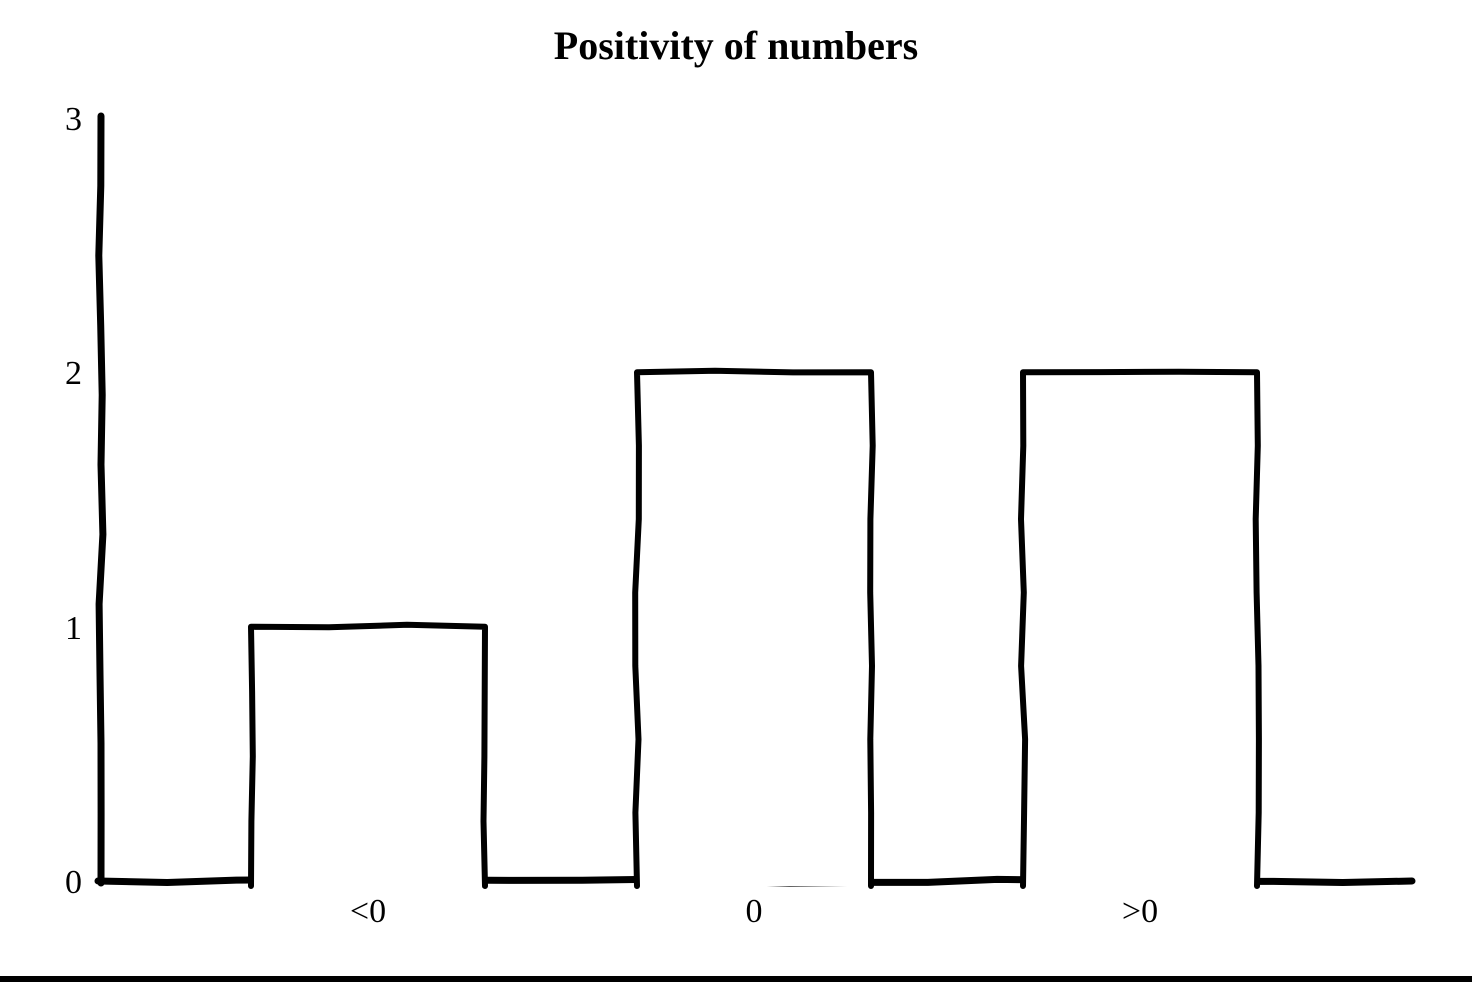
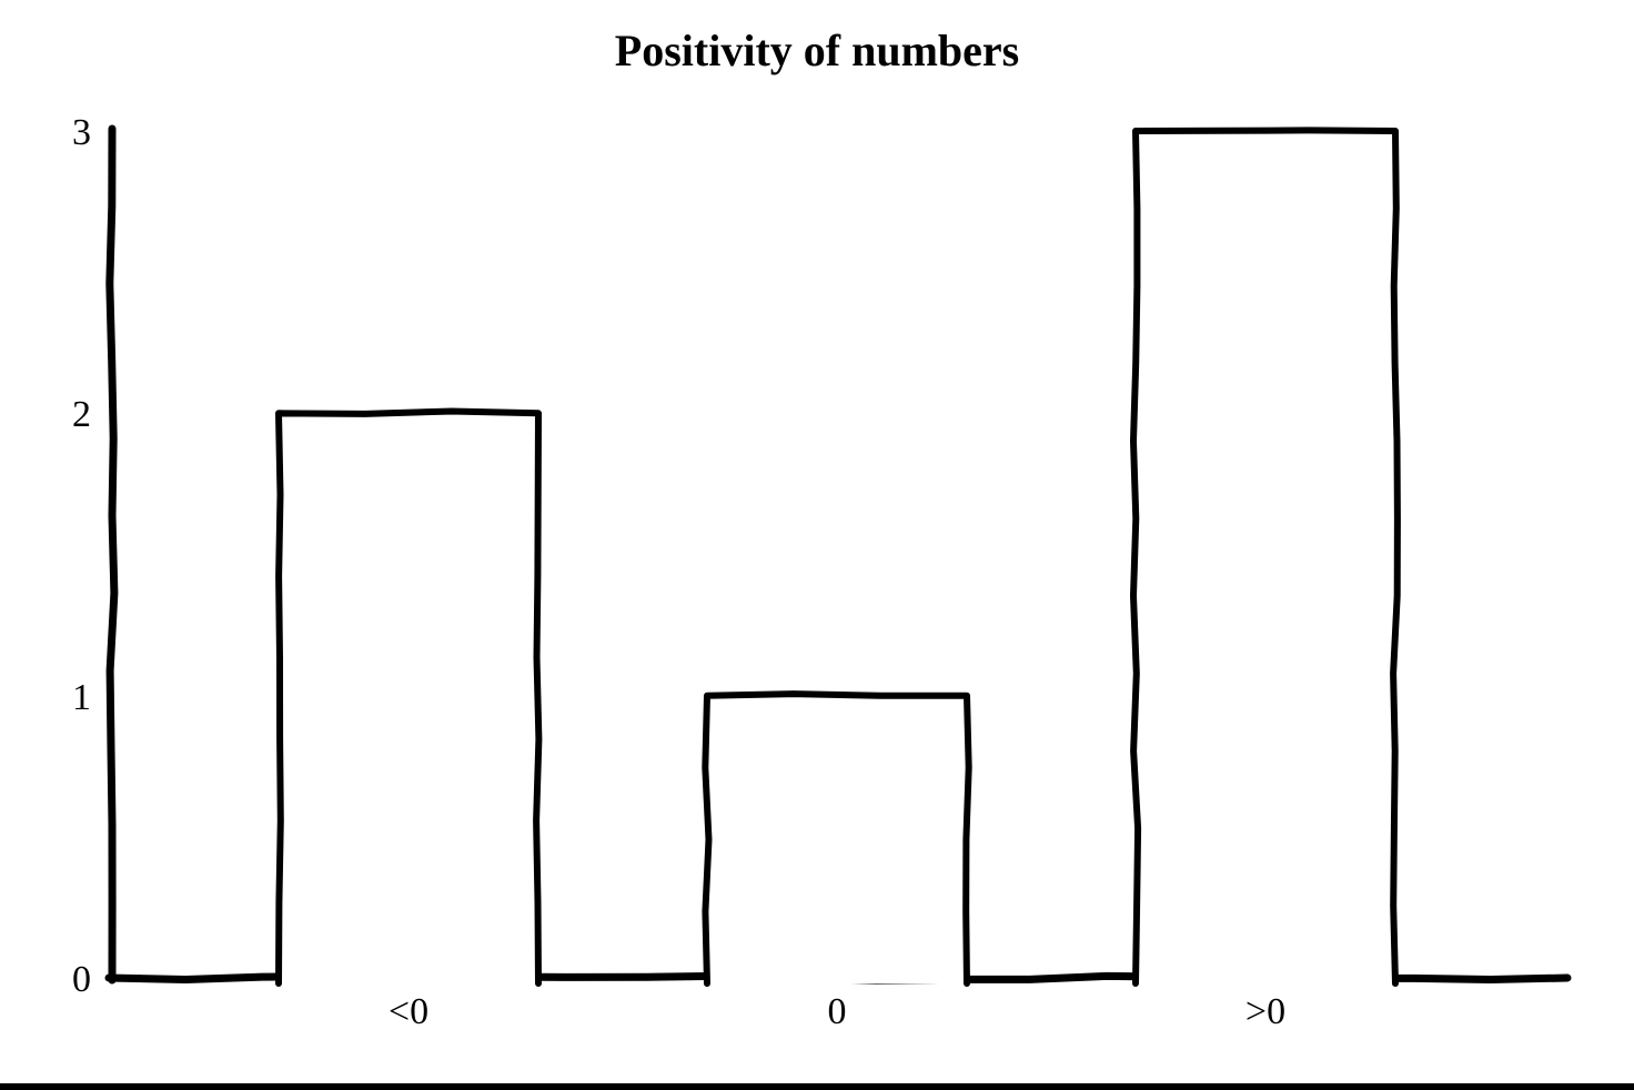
<0: 1 -> 2
0: 2 -> 1
>0: 2 -> 3
